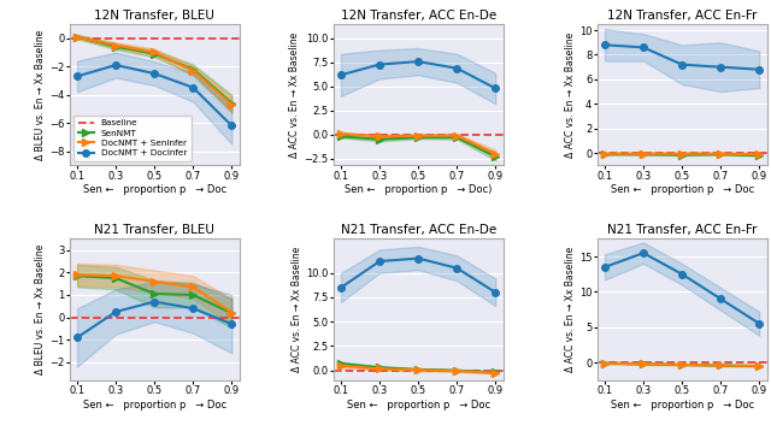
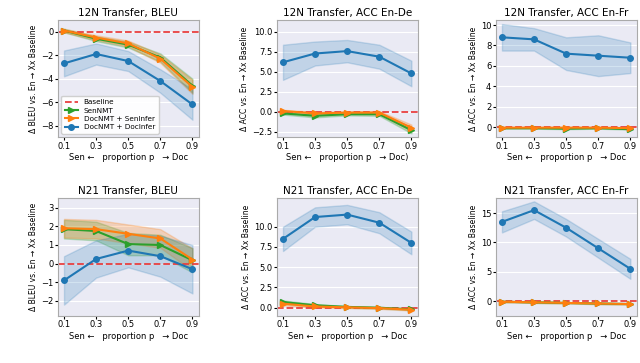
12N Transfer, BLEU/DocNMT + DocInfer/0.7: -3.5 -> -4.2
